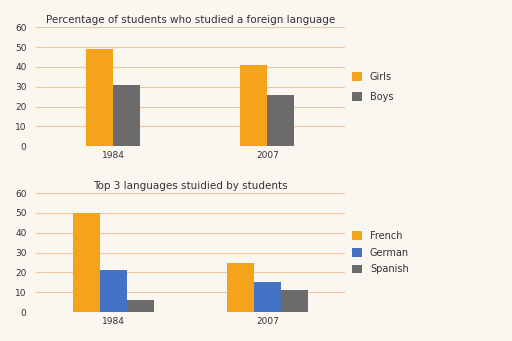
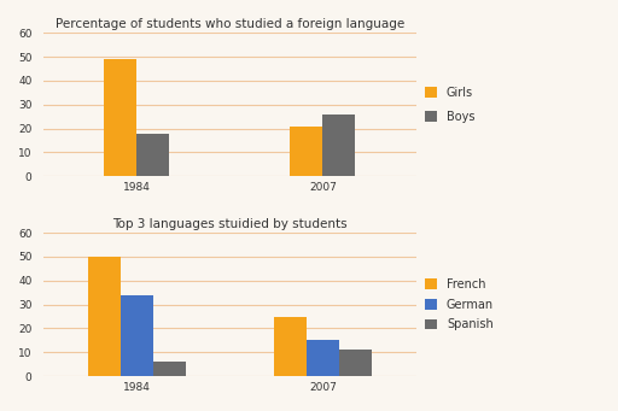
Percentage of students who studied a foreign language/Boys/1984: 31 -> 18
Percentage of students who studied a foreign language/Girls/2007: 41 -> 21
Top 3 languages stuidied by students/German/1984: 21 -> 34
